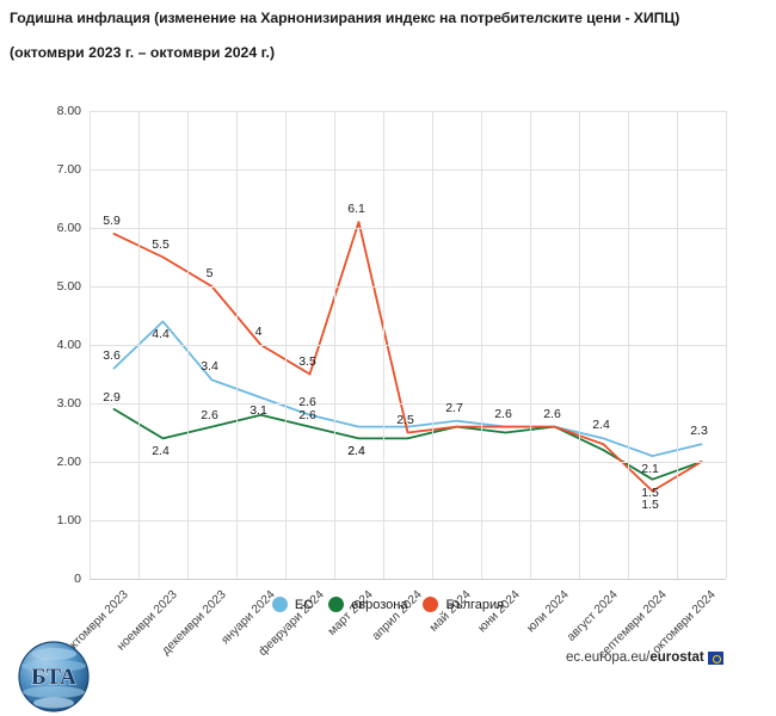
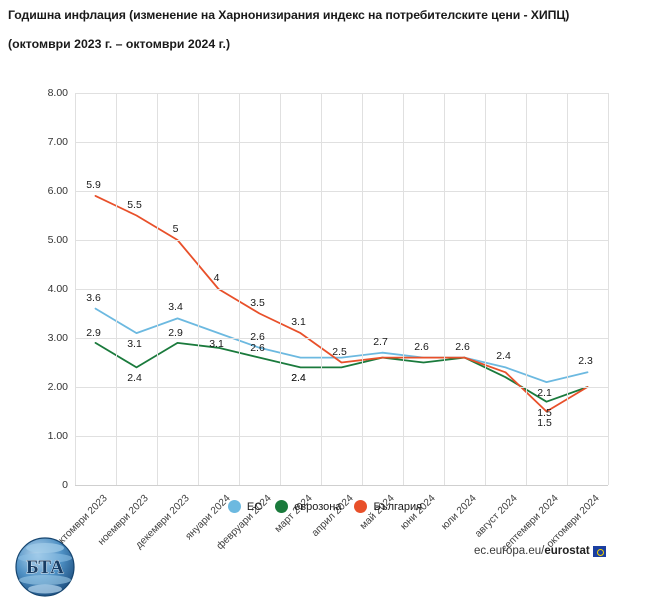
ЕС/ноември 2023: 4.4 -> 3.1
еврозона/декември 2023: 2.6 -> 2.9
България/март 2024: 6.1 -> 3.1
